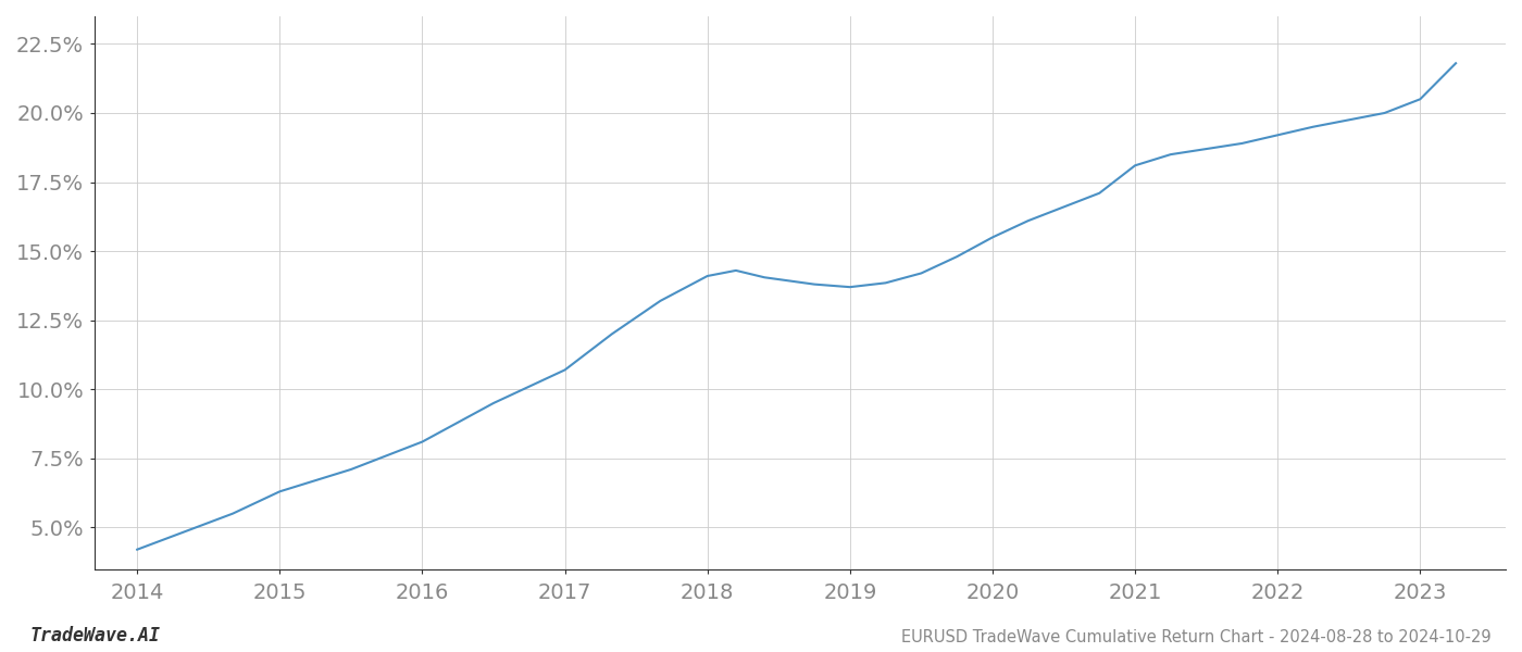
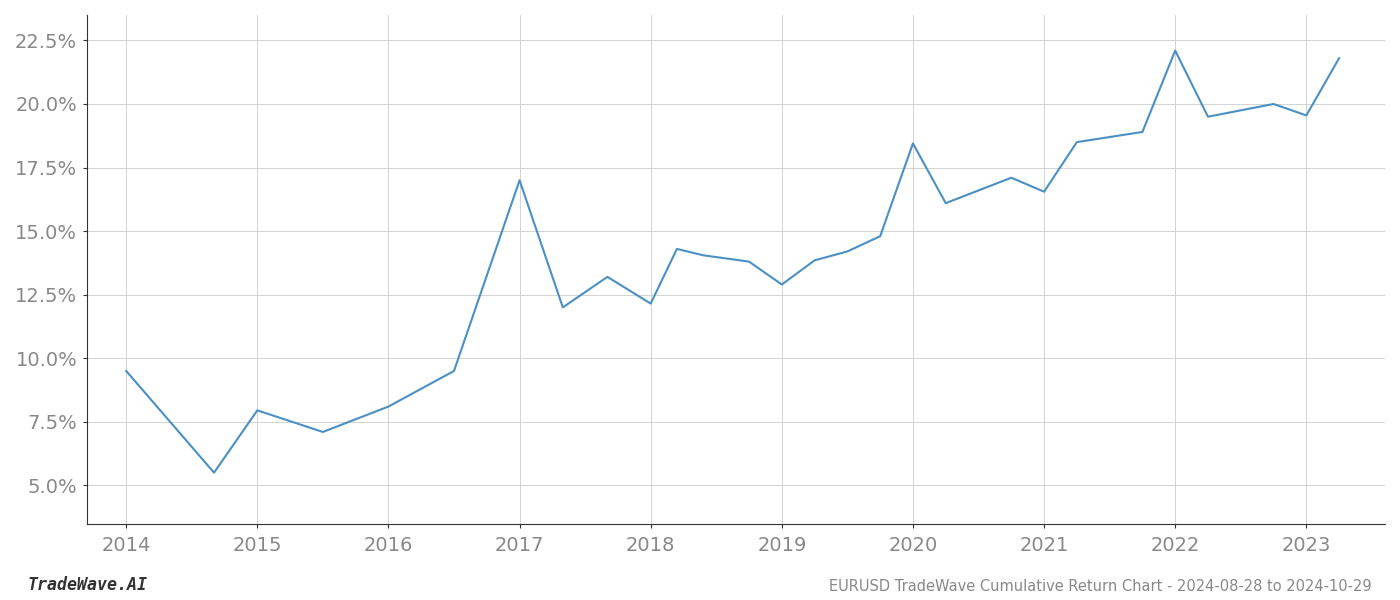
2014: 4.20% -> 9.50%
2015: 6.30% -> 7.95%
2017: 10.70% -> 17.00%
2018: 14.10% -> 12.15%
2019: 13.70% -> 12.90%
2020: 15.50% -> 18.45%
2021: 18.10% -> 16.55%
2022: 19.20% -> 22.10%
2023: 20.50% -> 19.55%
